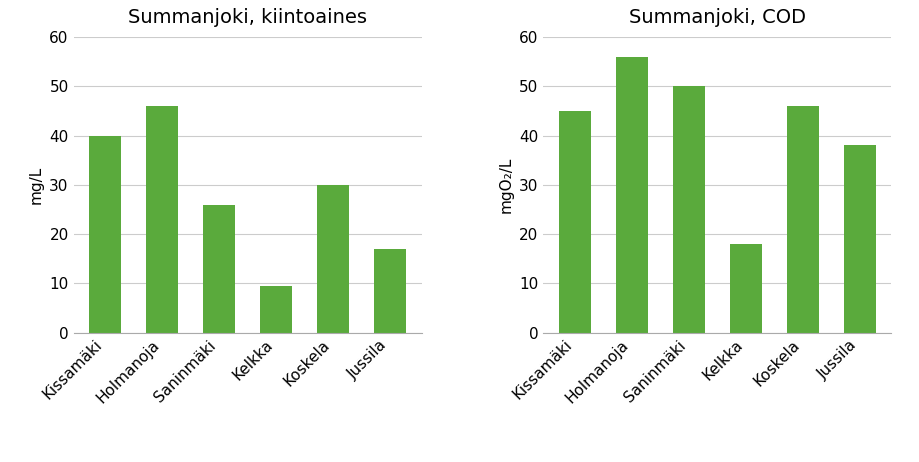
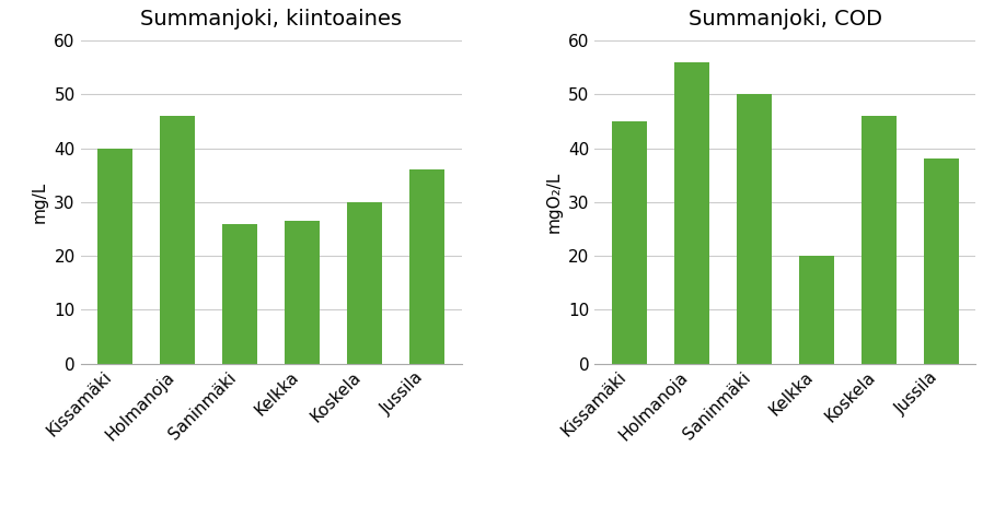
Summanjoki, kiintoaines/Kelkka: 9.5 -> 26.5
Summanjoki, kiintoaines/Jussila: 17.0 -> 36.0
Summanjoki, COD/Kelkka: 18 -> 20
